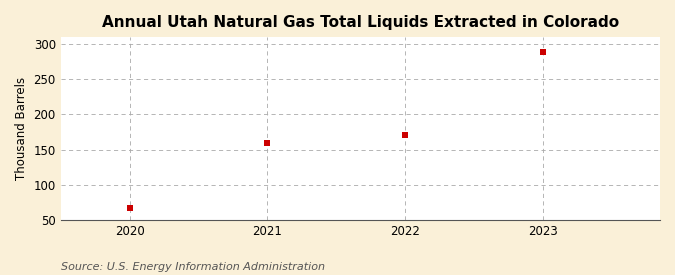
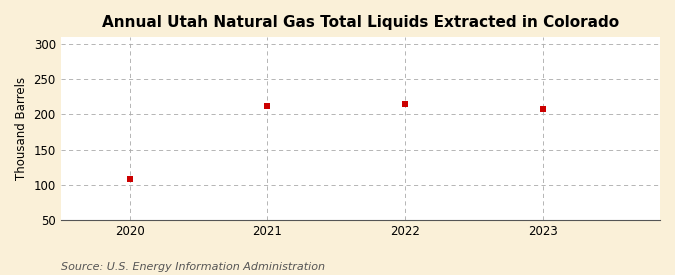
2020: 67 -> 108
2021: 160 -> 212
2022: 170 -> 214
2023: 288 -> 208
